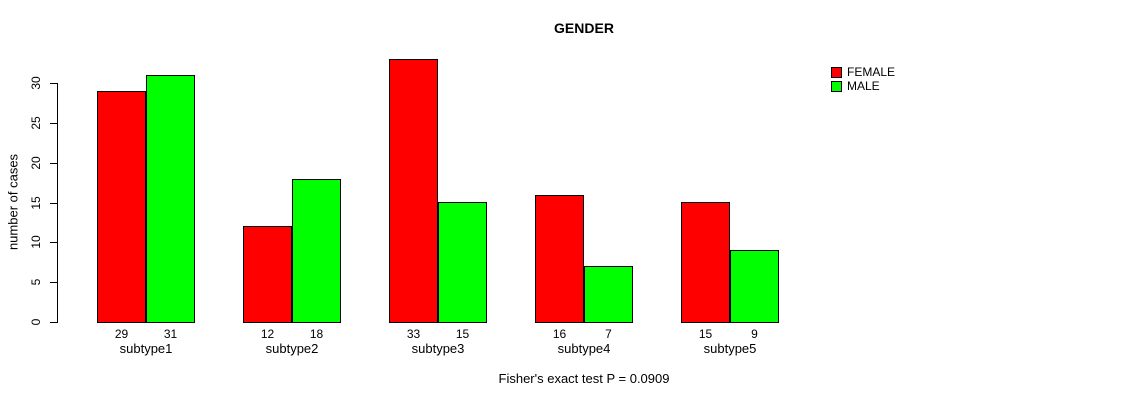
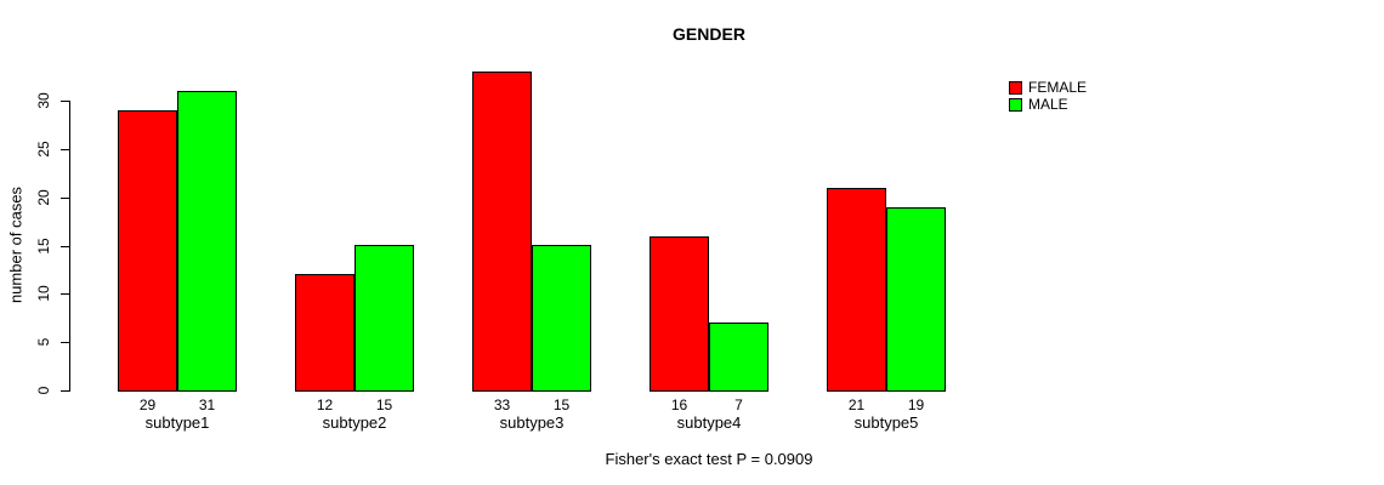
MALE/subtype2: 18 -> 15
FEMALE/subtype5: 15 -> 21
MALE/subtype5: 9 -> 19
